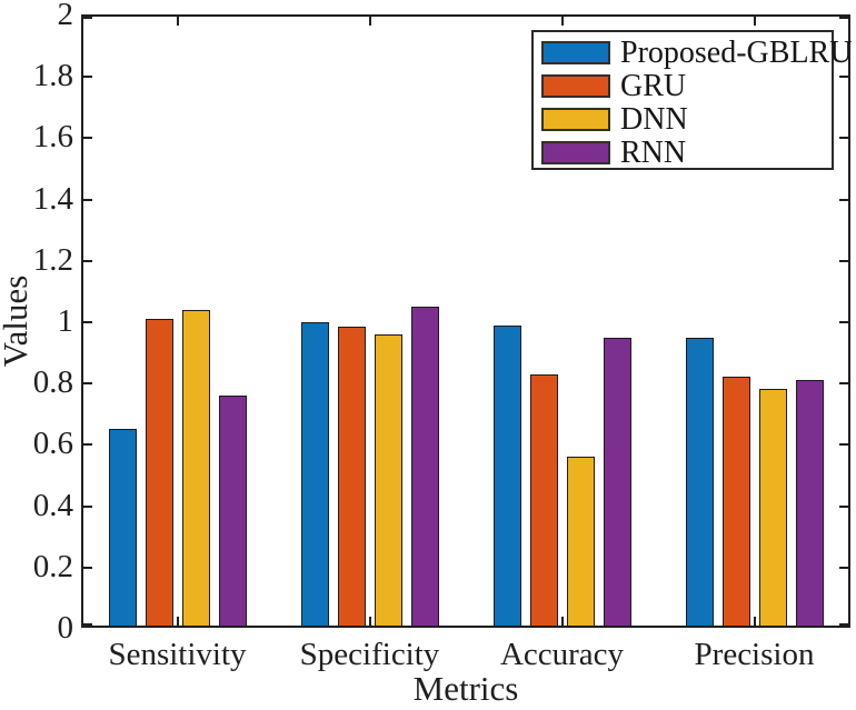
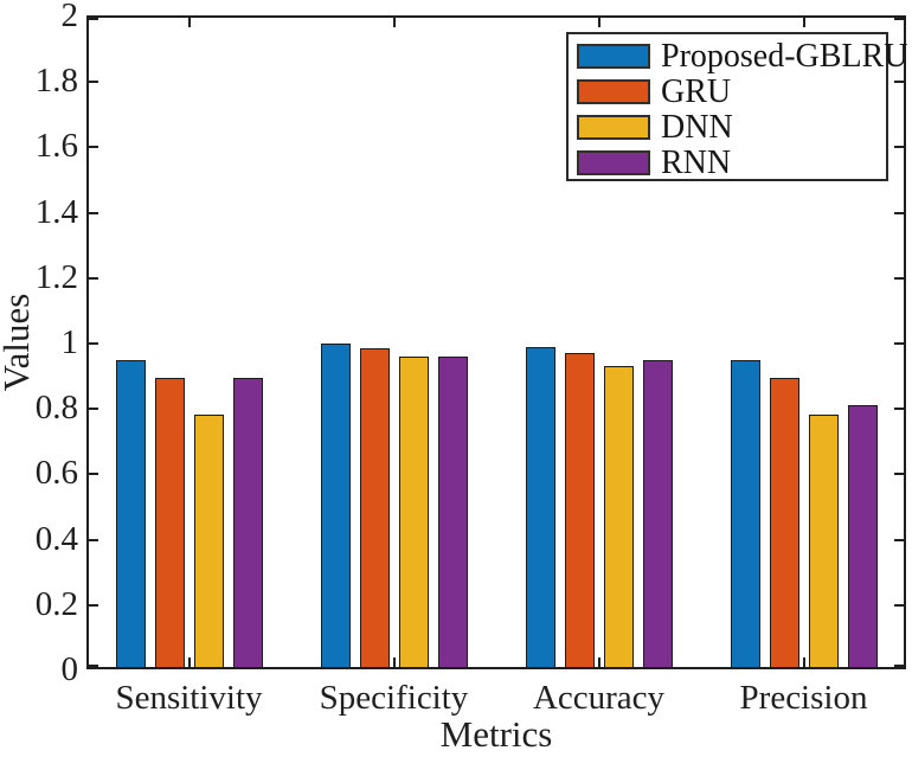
Proposed-GBLRU/Sensitivity: 0.64 -> 0.94
GRU/Sensitivity: 1.00 -> 0.89
DNN/Sensitivity: 1.03 -> 0.77
RNN/Sensitivity: 0.75 -> 0.89
RNN/Specificity: 1.04 -> 0.95
GRU/Accuracy: 0.82 -> 0.96
DNN/Accuracy: 0.55 -> 0.92
GRU/Precision: 0.81 -> 0.89
